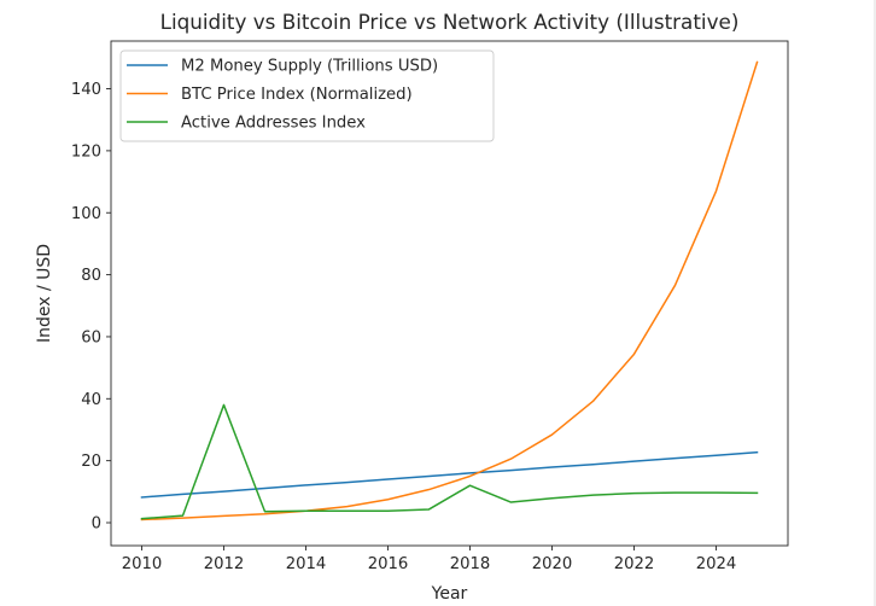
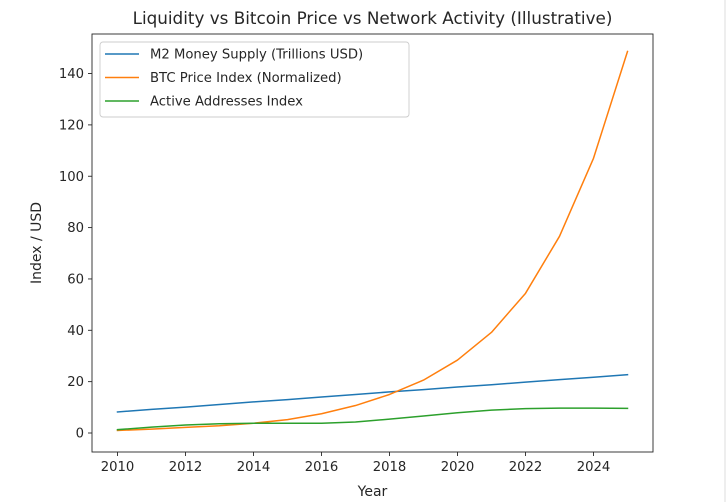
Active Addresses Index/2012: 38 -> 3
Active Addresses Index/2018: 12 -> 5
